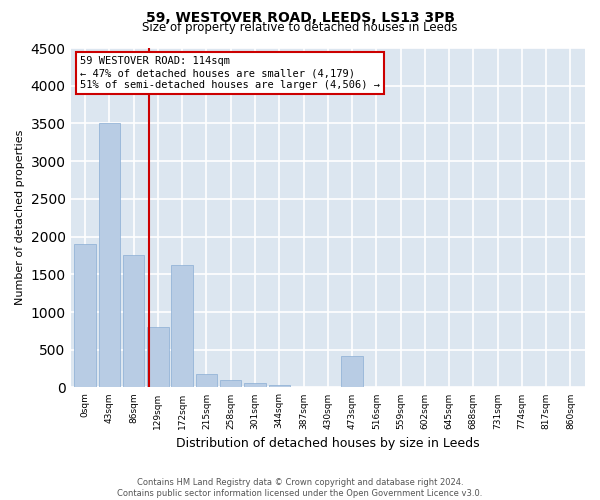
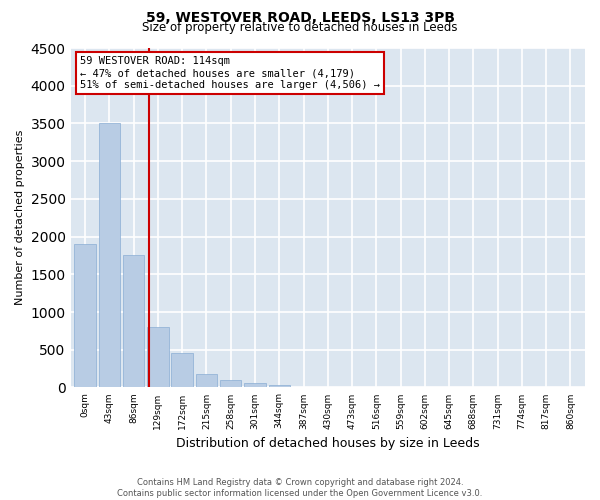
172sqm: 1620 -> 450
473sqm: 420 -> 0
